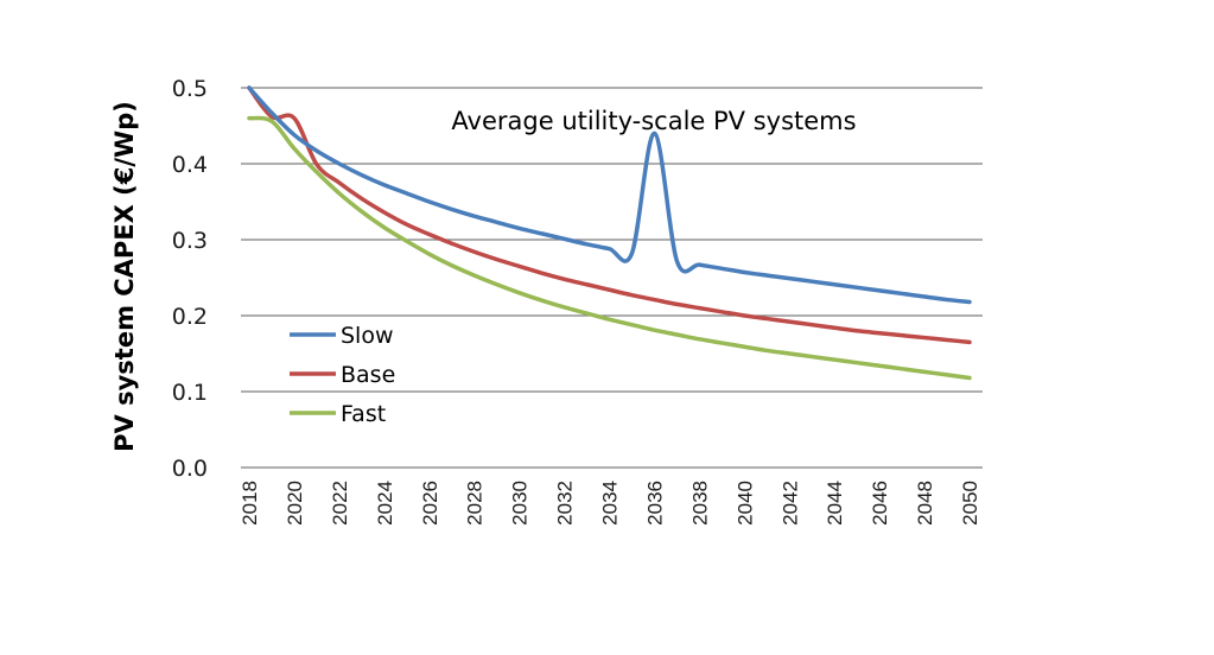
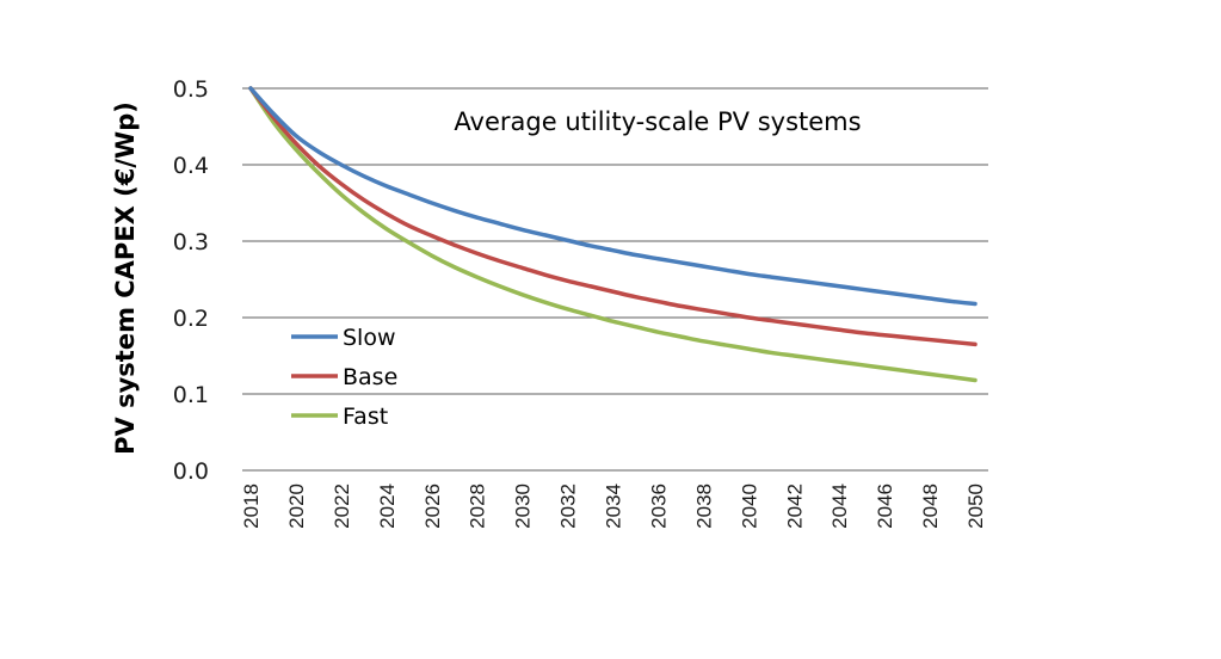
Fast/2018: 0.46 -> 0.50
Base/2020: 0.46 -> 0.43
Slow/2036: 0.44 -> 0.28
